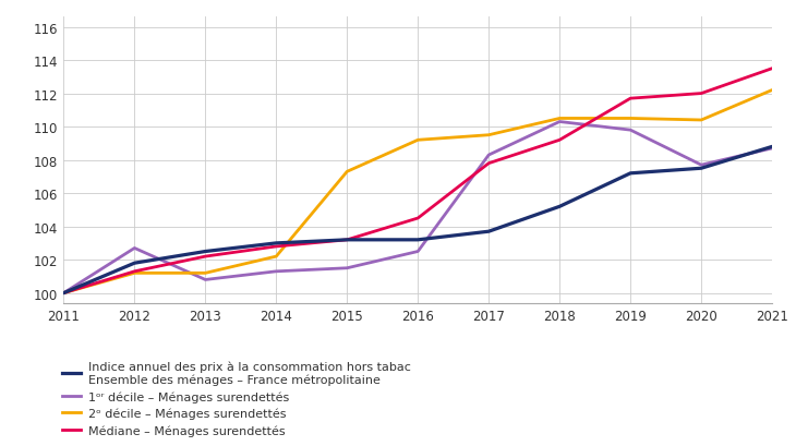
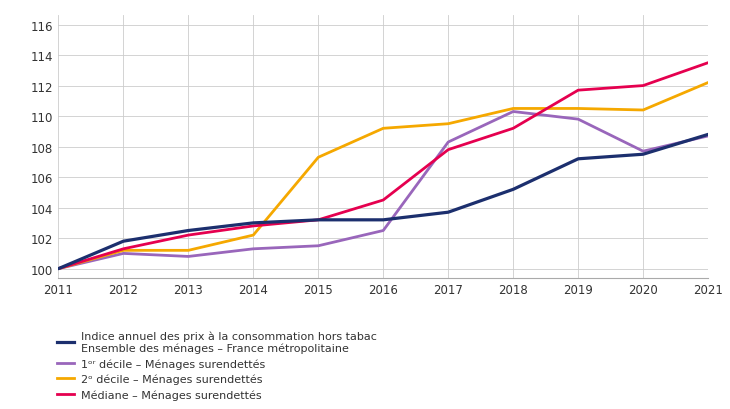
1ᵒʳ décile – Ménages surendettés/2012: 102.7 -> 101.0
